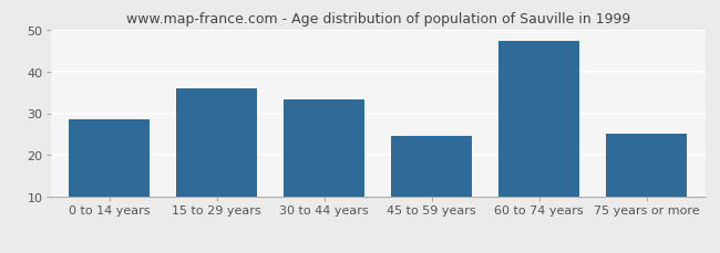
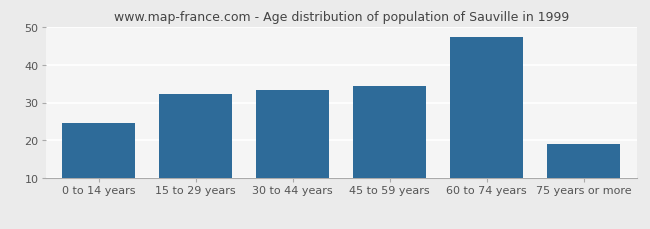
0 to 14 years: 28.5 -> 24.5
15 to 29 years: 36.0 -> 32.2
45 to 59 years: 24.5 -> 34.3
75 years or more: 25.0 -> 19.0
